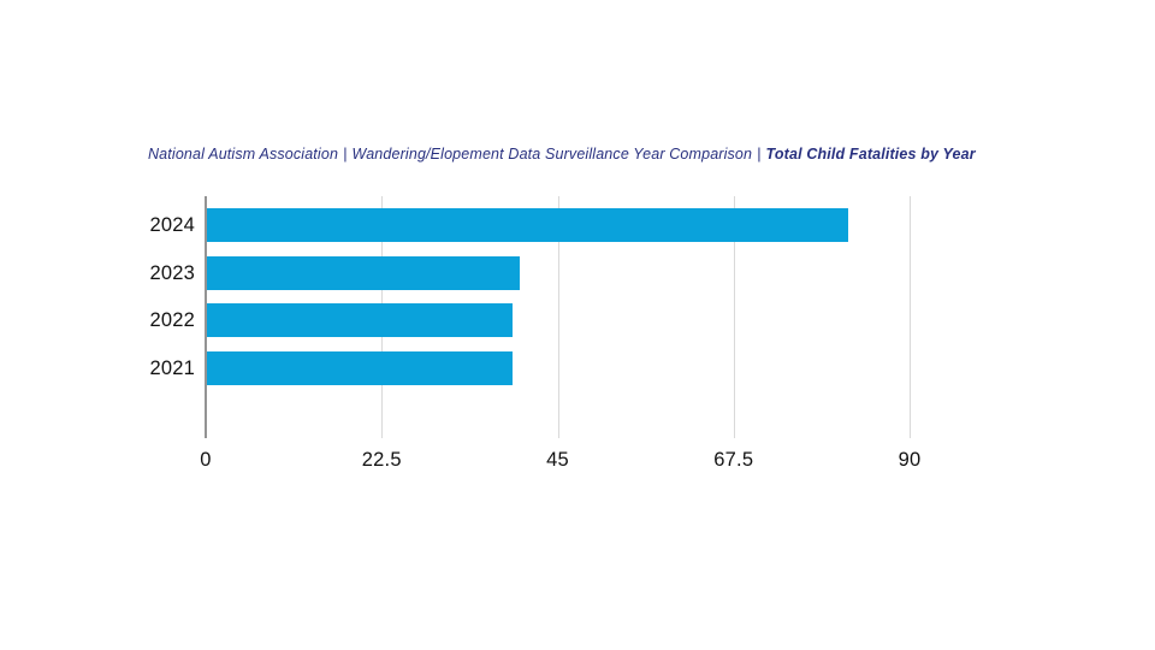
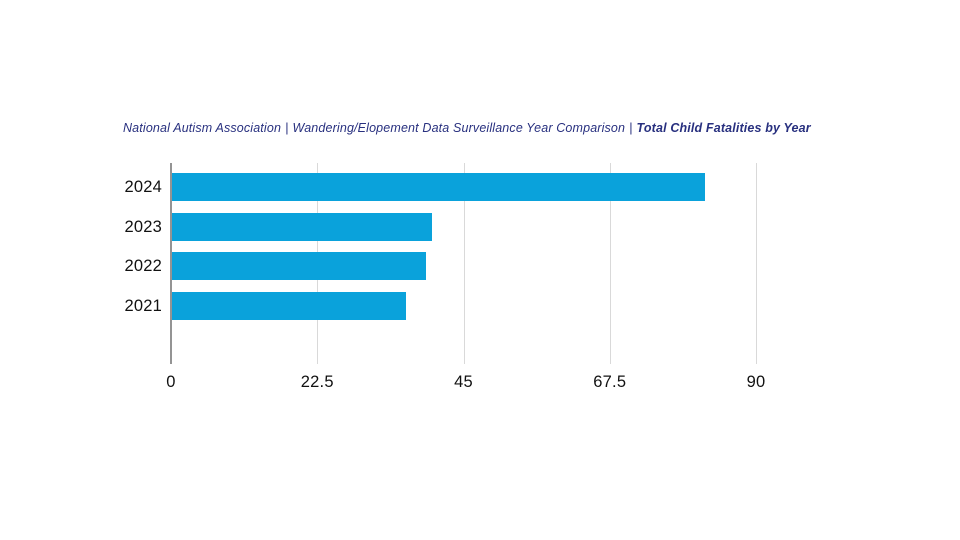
2021: 39 -> 36
